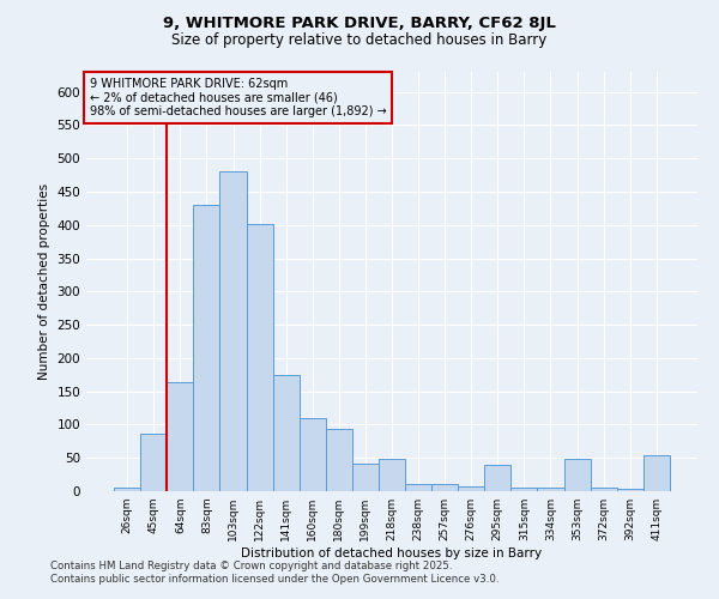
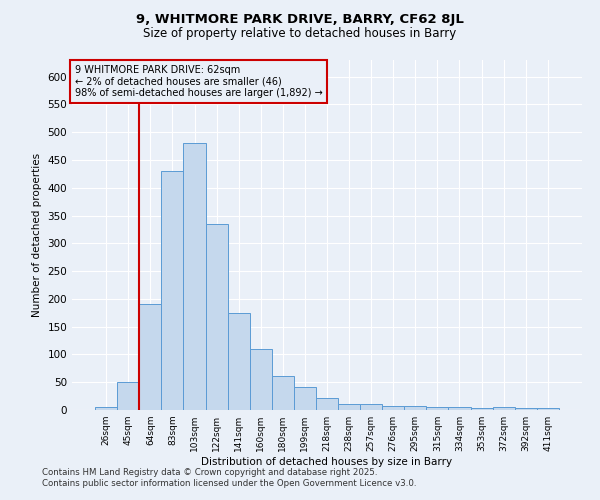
45sqm: 86 -> 50
64sqm: 164 -> 190
122sqm: 402 -> 335
180sqm: 94 -> 62
218sqm: 48 -> 22
295sqm: 40 -> 8
353sqm: 48 -> 3
411sqm: 54 -> 3
